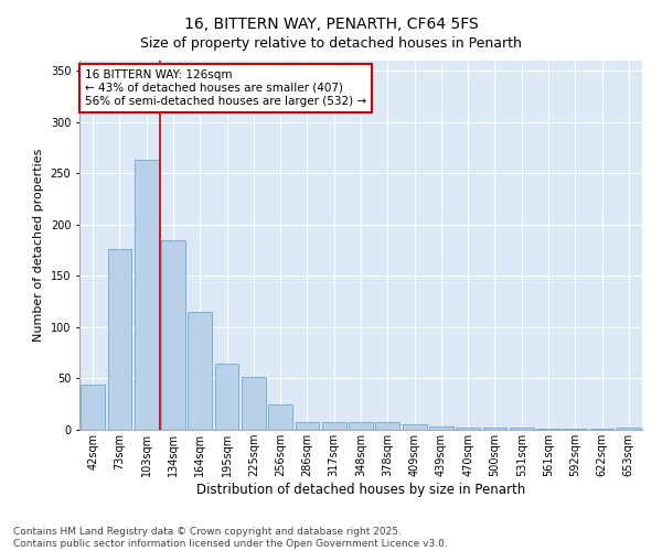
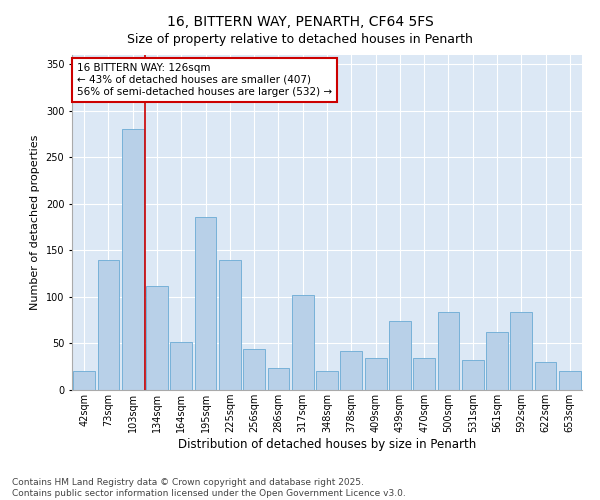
42sqm: 44 -> 20
73sqm: 176 -> 140
103sqm: 263 -> 280
134sqm: 185 -> 112
164sqm: 115 -> 52
195sqm: 65 -> 186
225sqm: 52 -> 140
256sqm: 25 -> 44
286sqm: 8 -> 24
317sqm: 8 -> 102
348sqm: 8 -> 20
378sqm: 8 -> 42
409sqm: 5 -> 34
439sqm: 3 -> 74
470sqm: 2 -> 34
500sqm: 2 -> 84
531sqm: 2 -> 32
561sqm: 1 -> 62
592sqm: 1 -> 84
622sqm: 1 -> 30
653sqm: 2 -> 20
